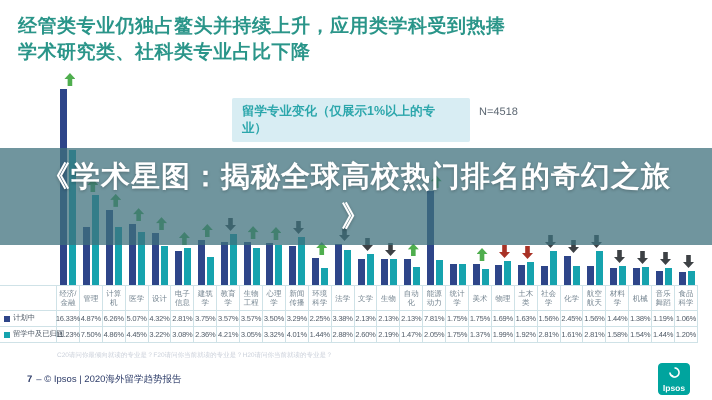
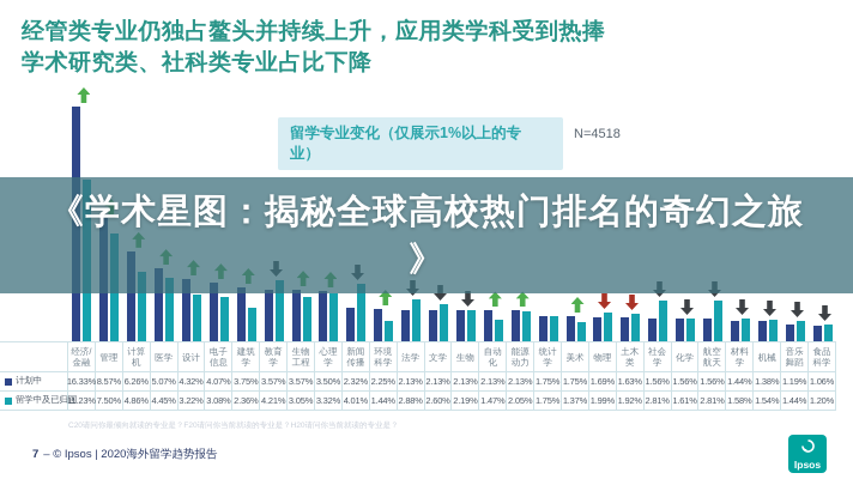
计划中/管理: 4.87% -> 8.57%
计划中/电子信息: 2.81% -> 4.07%
计划中/新闻传播: 3.29% -> 2.32%
计划中/法学: 3.38% -> 2.13%
计划中/能源动力: 7.81% -> 2.13%
计划中/化学: 2.45% -> 1.56%
